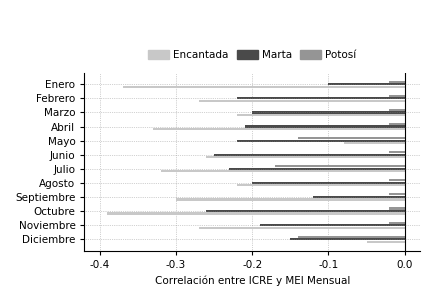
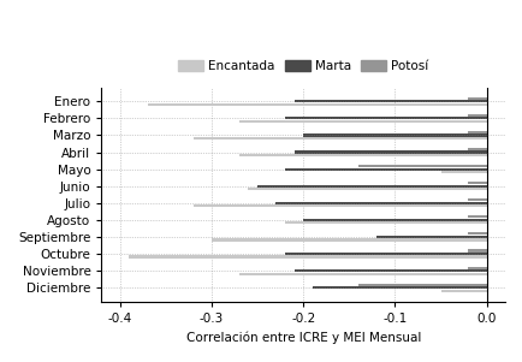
Marta/Enero: -0.10 -> -0.21
Encantada/Marzo: -0.22 -> -0.32
Encantada/Abril: -0.33 -> -0.27
Encantada/Mayo: -0.08 -> -0.05
Potosí/Julio: -0.17 -> -0.02
Marta/Octubre: -0.26 -> -0.22
Marta/Noviembre: -0.19 -> -0.21
Marta/Diciembre: -0.15 -> -0.19
